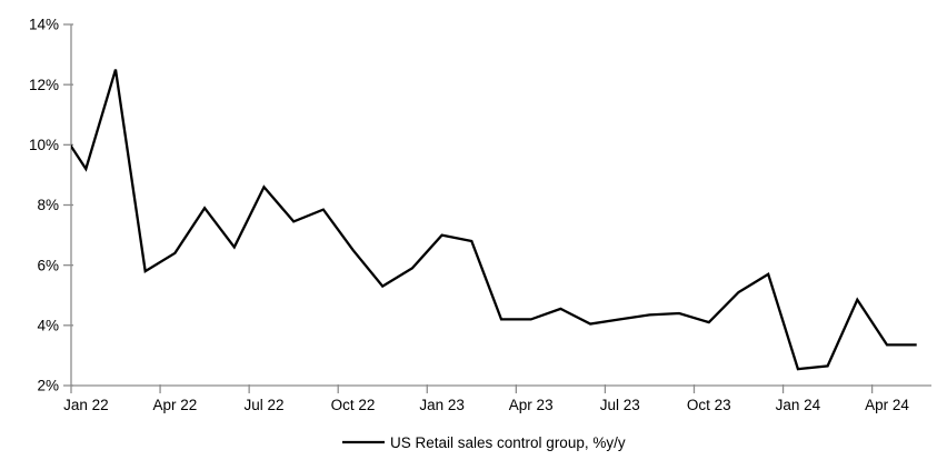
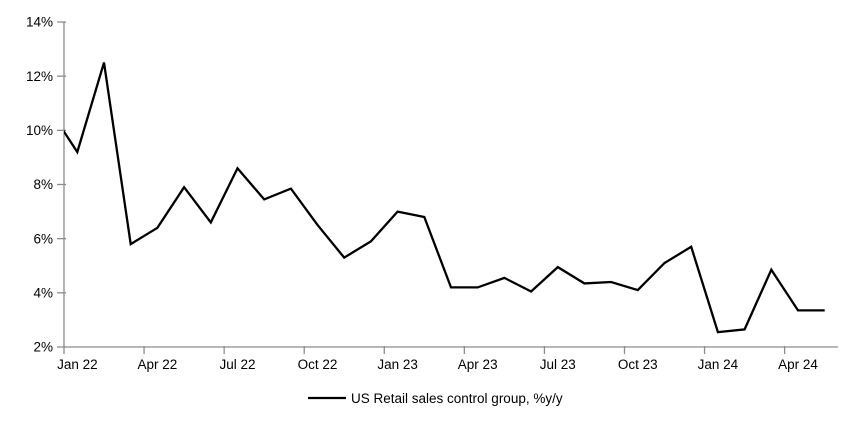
Jul 23: 4.2% -> 5.0%
